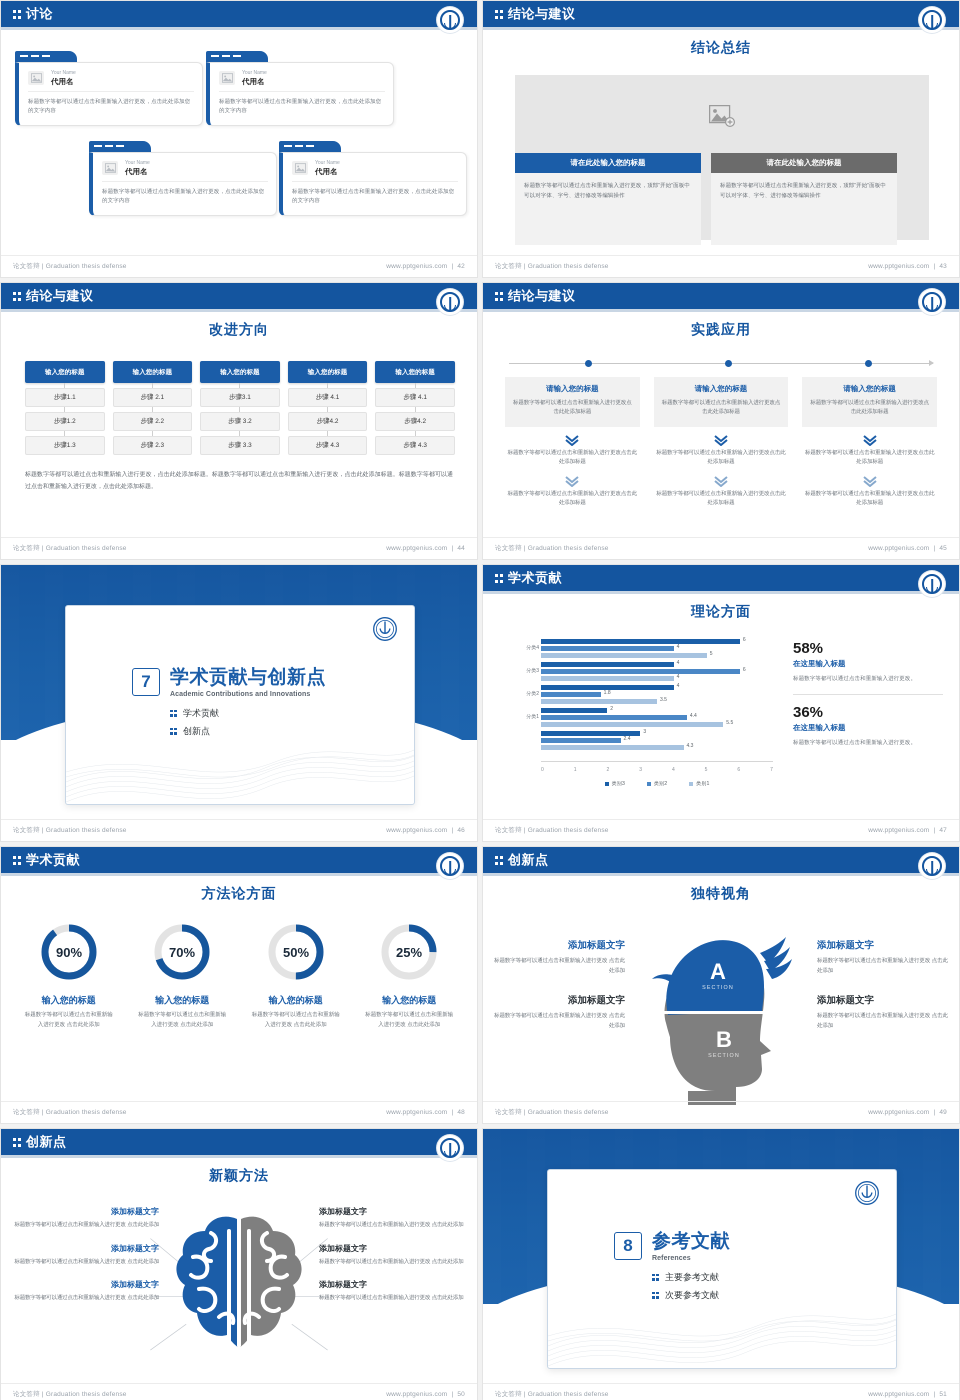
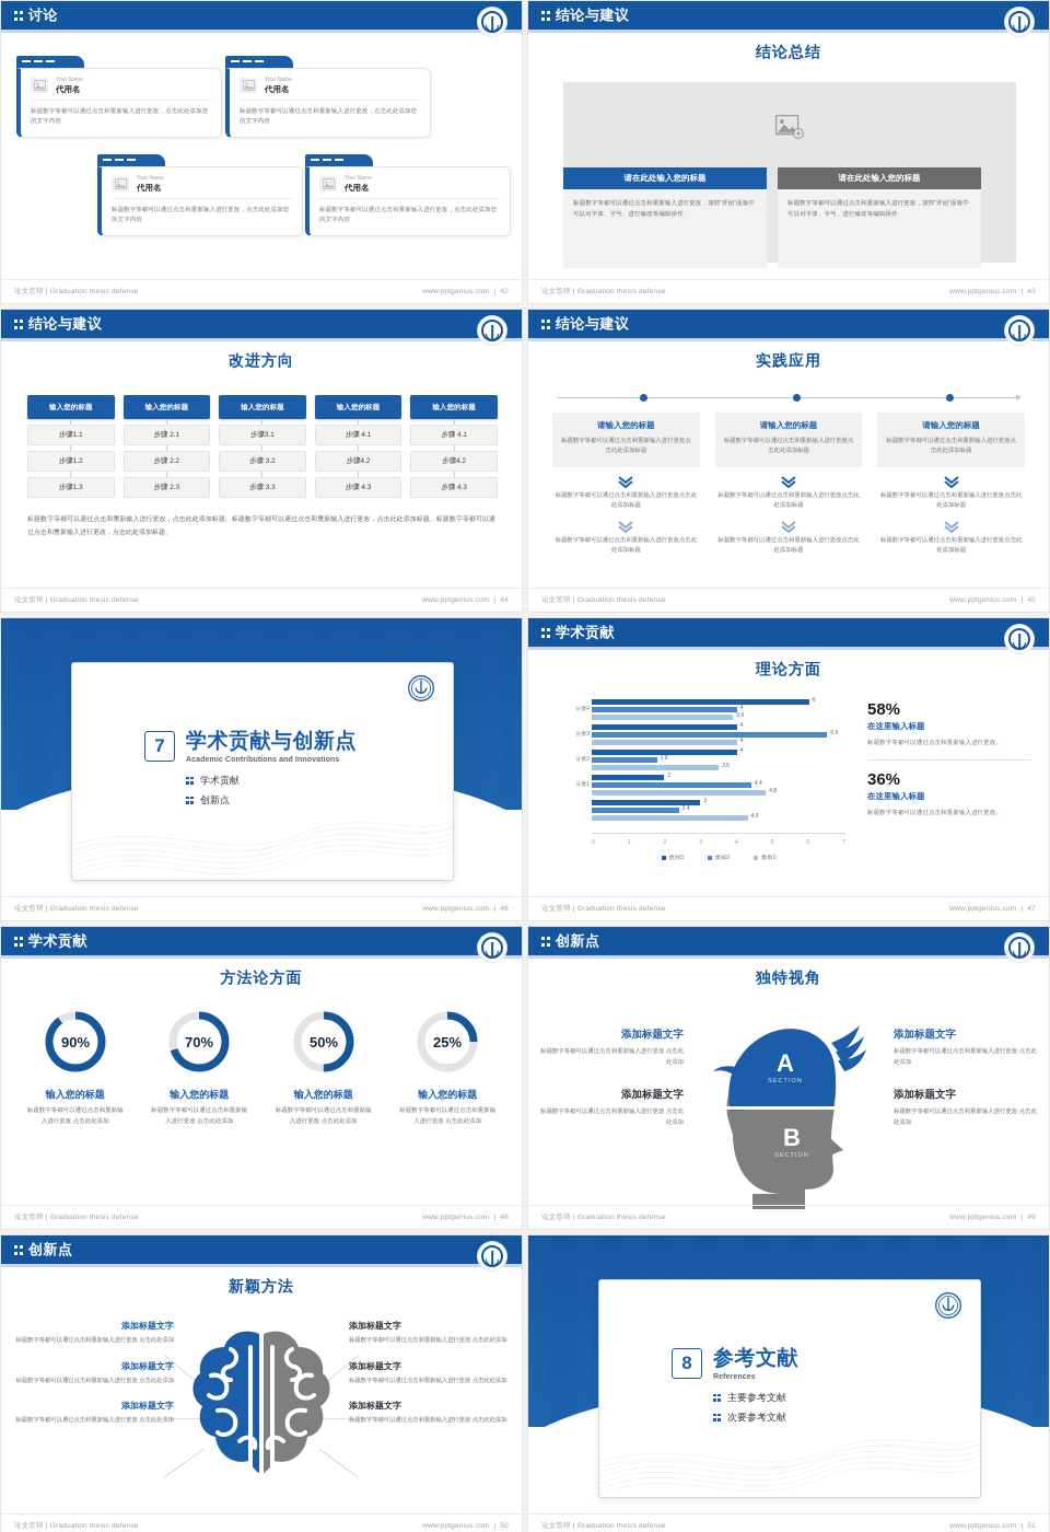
类别1/分类1: 5.5 -> 4.8
类别2/分类3: 6 -> 6.5
类别1/分类4: 5 -> 3.9
